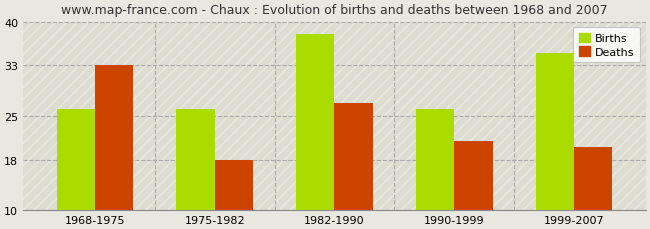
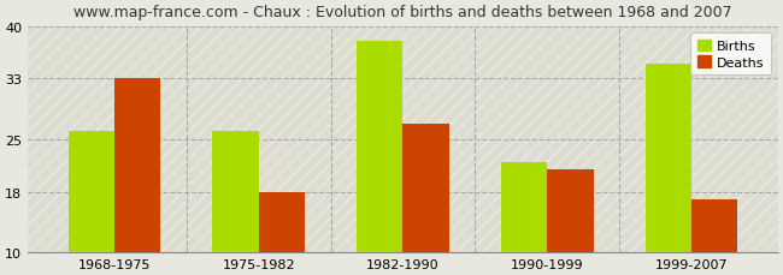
Births/1990-1999: 26 -> 22
Deaths/1999-2007: 20 -> 17
